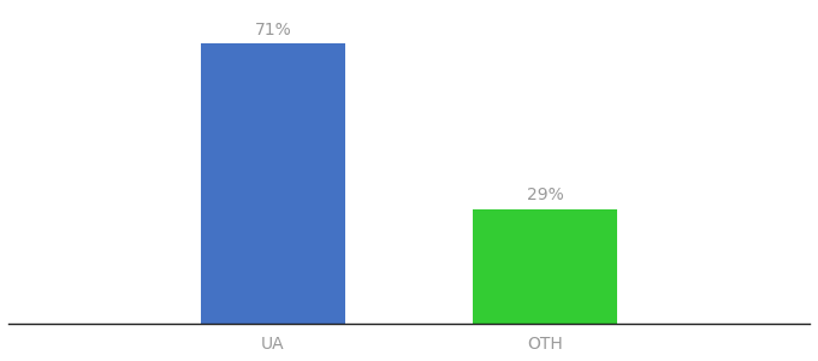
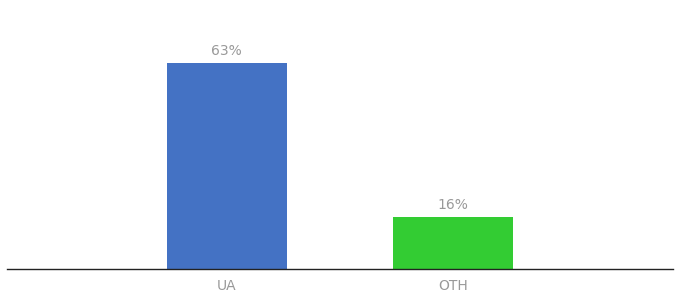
UA: 71% -> 63%
OTH: 29% -> 16%
